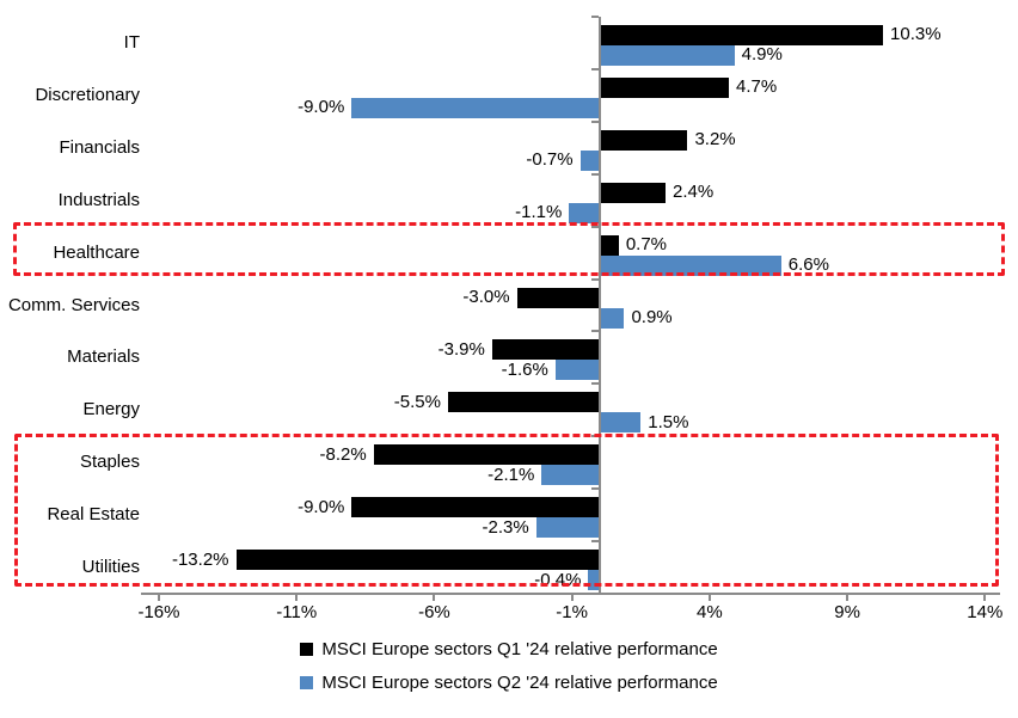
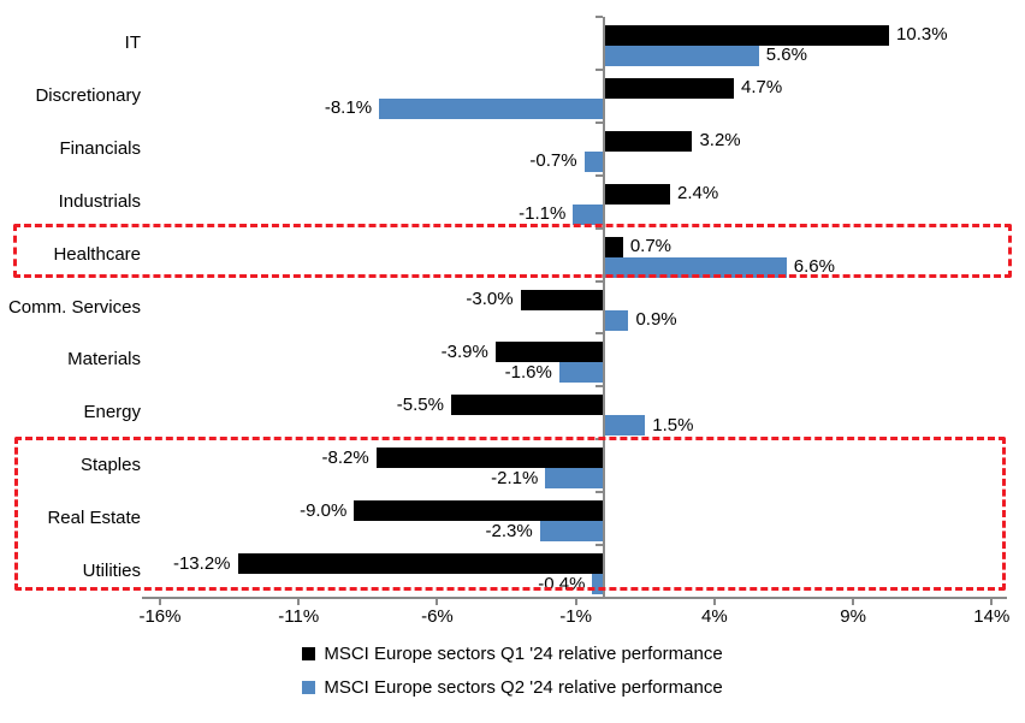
MSCI Europe sectors Q2 '24 relative performance/IT: 4.9% -> 5.6%
MSCI Europe sectors Q2 '24 relative performance/Discretionary: -9.0% -> -8.1%
